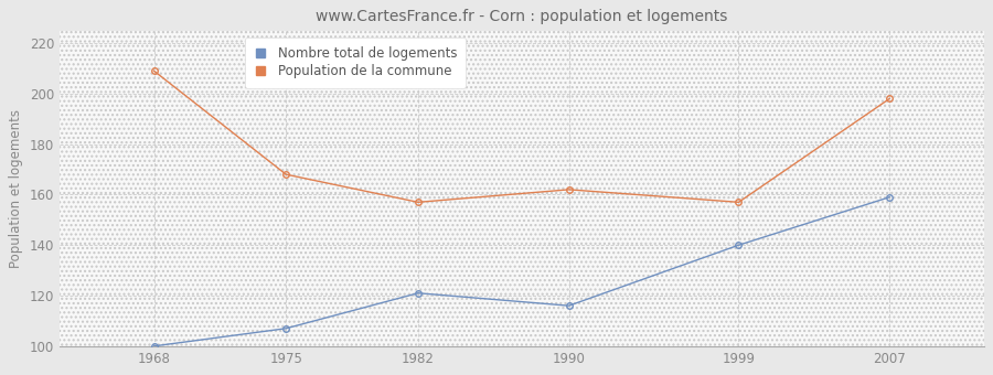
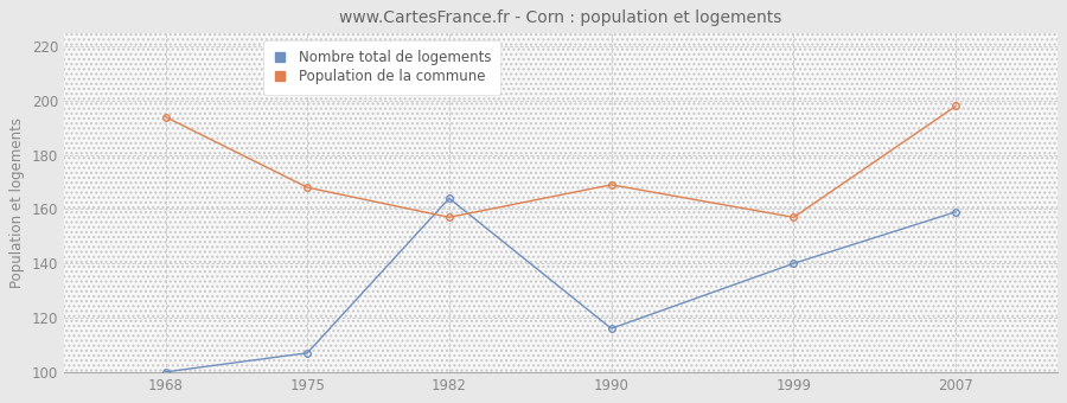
Population de la commune/1968: 209 -> 194
Nombre total de logements/1982: 121 -> 164
Population de la commune/1990: 162 -> 169
